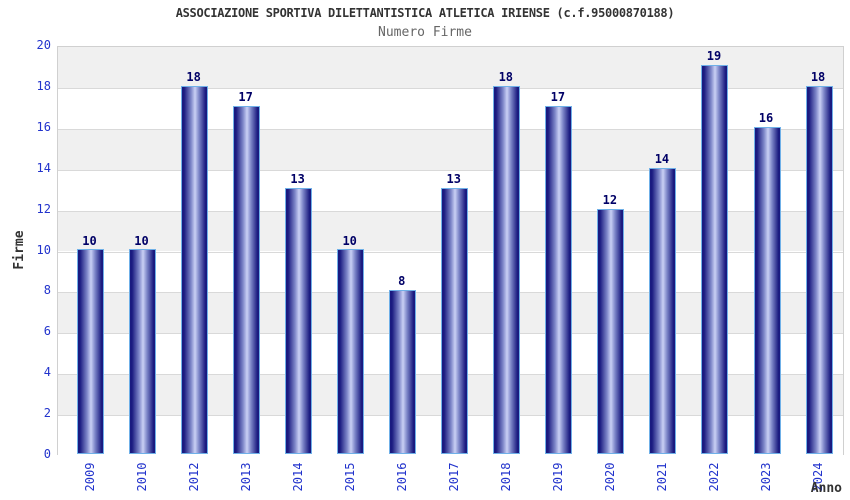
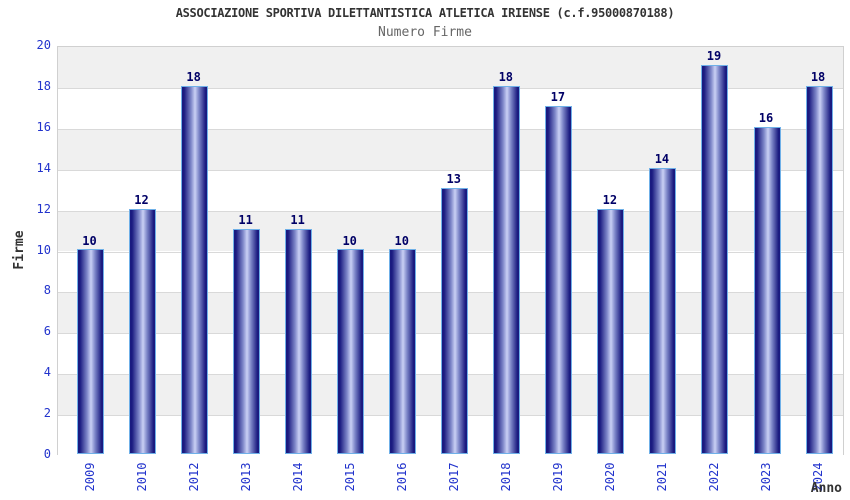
2010: 10 -> 12
2013: 17 -> 11
2014: 13 -> 11
2016: 8 -> 10
